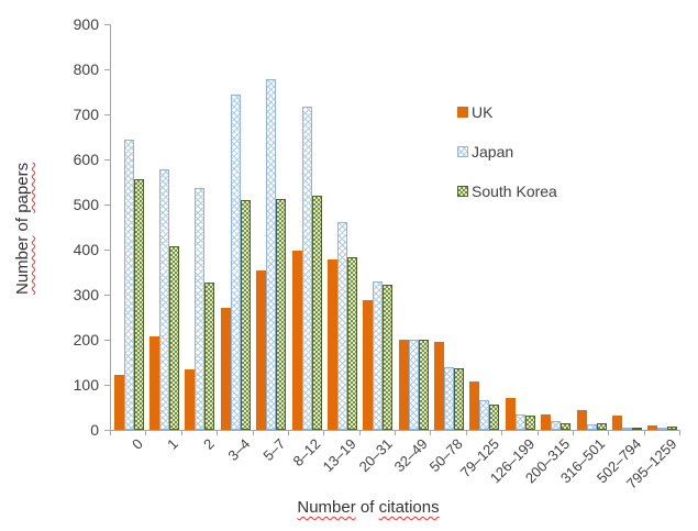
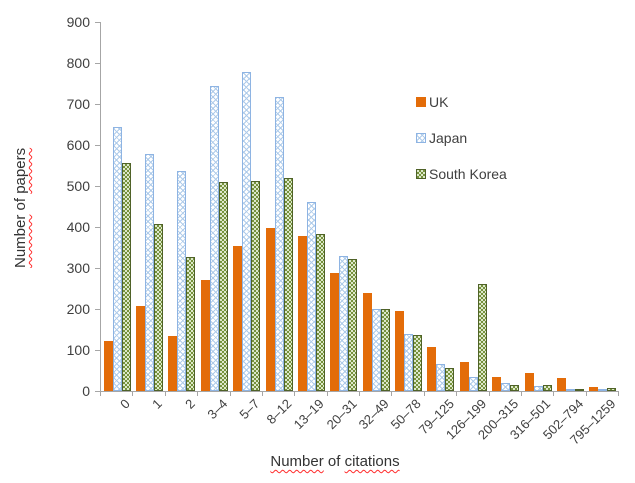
UK/32–49: 200 -> 240
South Korea/126–199: 30 -> 260
